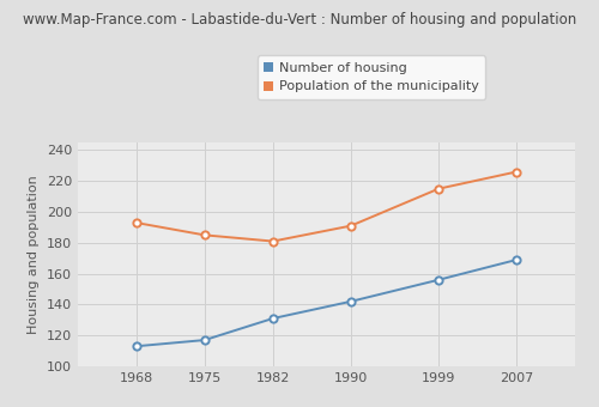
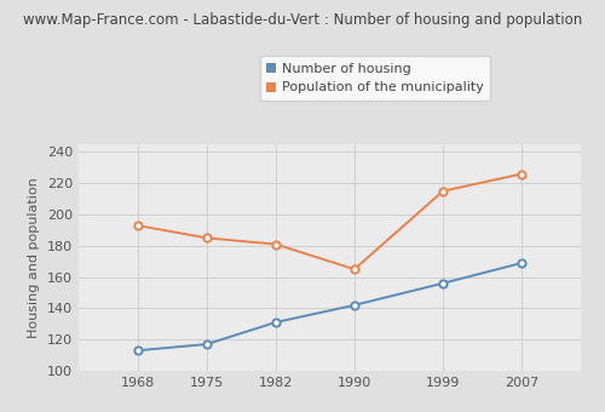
Population of the municipality/1990: 191 -> 165
